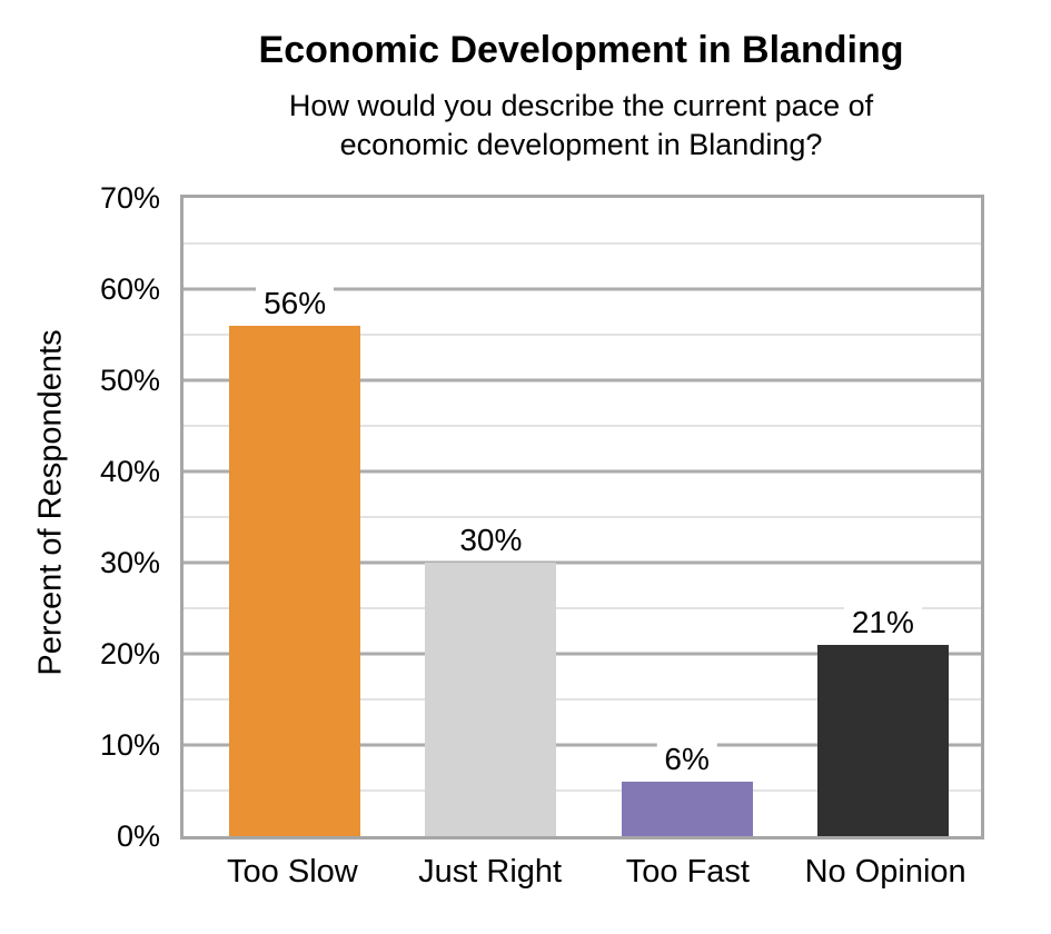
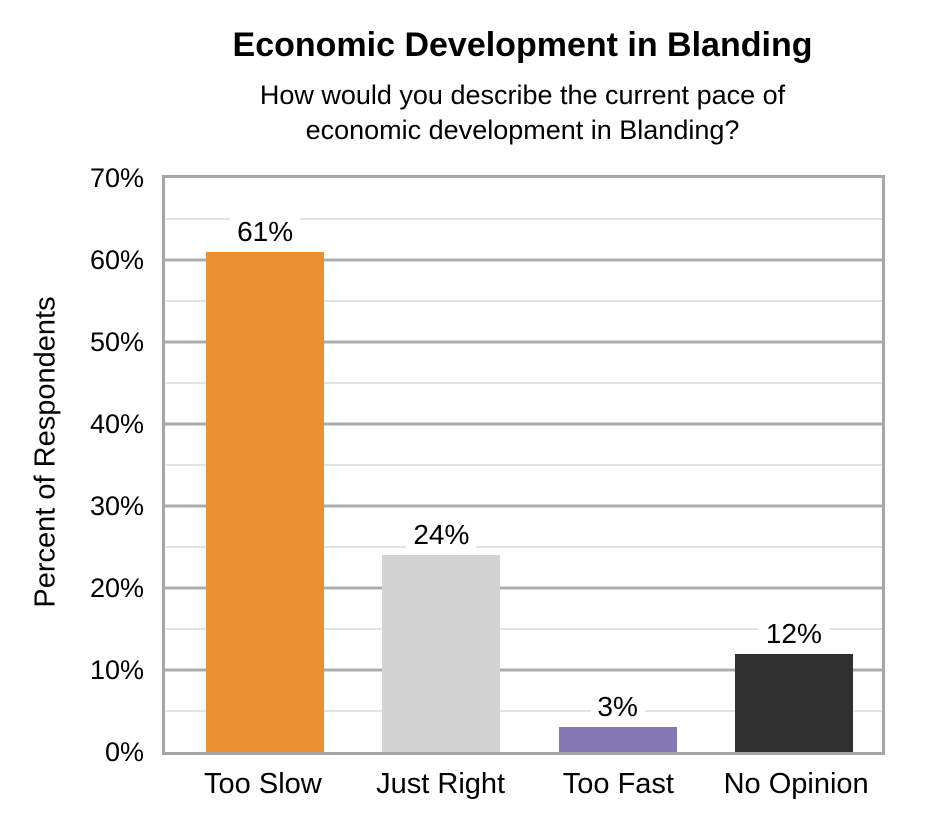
Too Slow: 56% -> 61%
Just Right: 30% -> 24%
Too Fast: 6% -> 3%
No Opinion: 21% -> 12%
